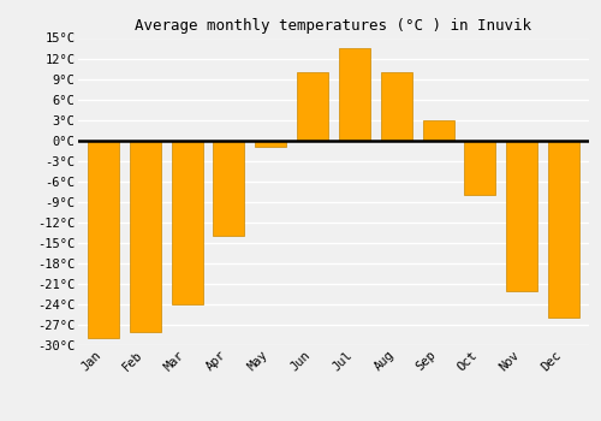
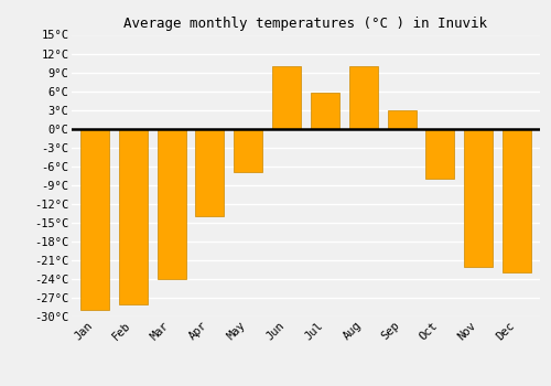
May: -1.0°C -> -7.0°C
Jul: 13.5°C -> 5.8°C
Dec: -26.0°C -> -23.0°C
